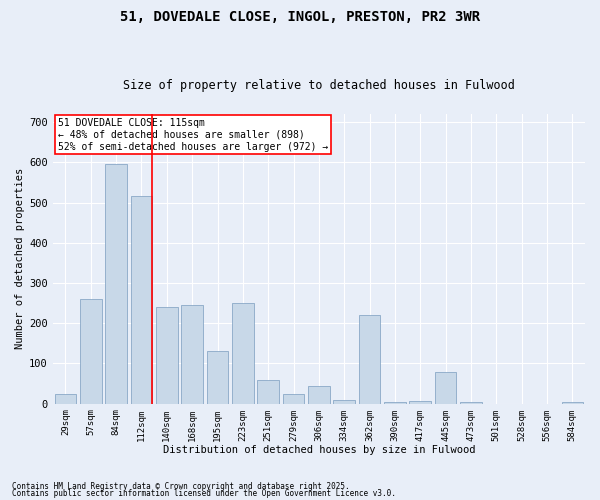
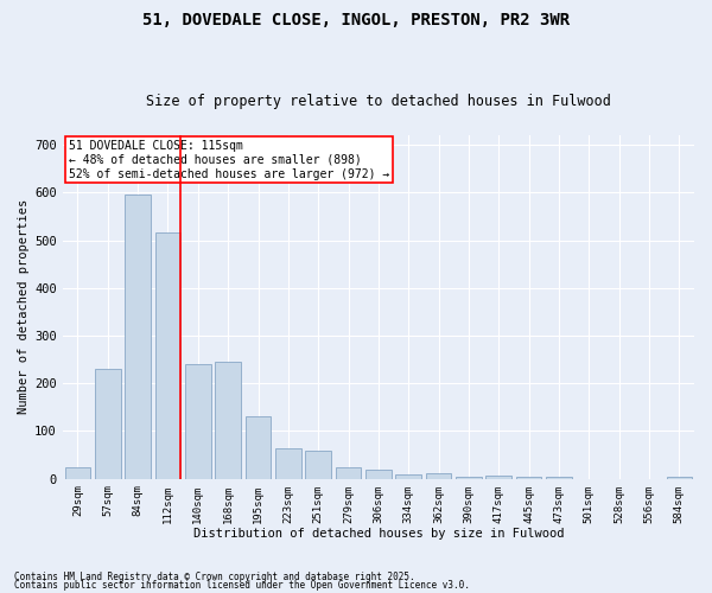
57sqm: 260 -> 230
223sqm: 250 -> 65
306sqm: 45 -> 18
362sqm: 220 -> 12
445sqm: 80 -> 5
